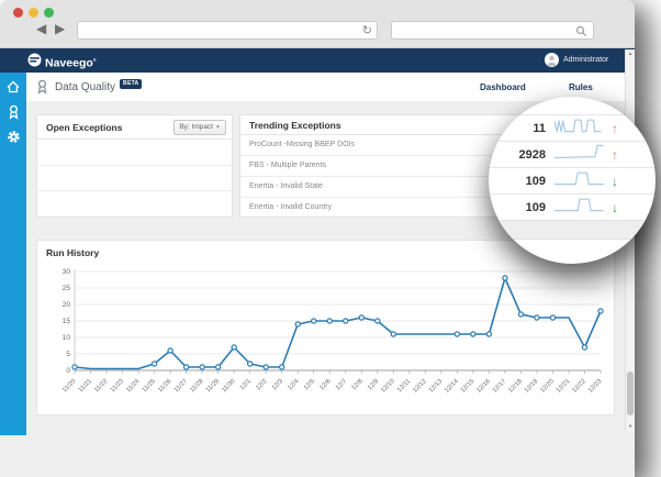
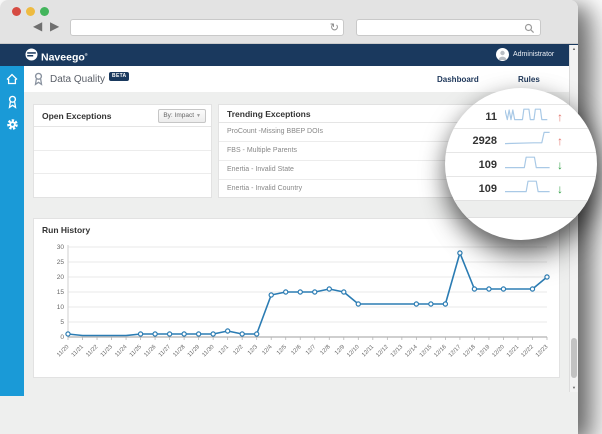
11/25: 2 -> 1
11/26: 6 -> 1
11/30: 7 -> 1
12/18: 17 -> 16
12/22: 7 -> 16
12/23: 18 -> 20
